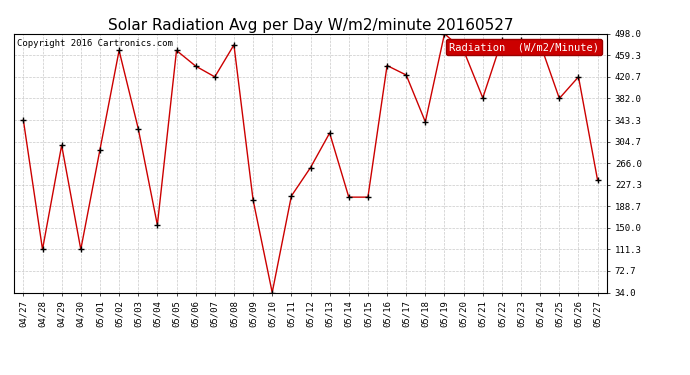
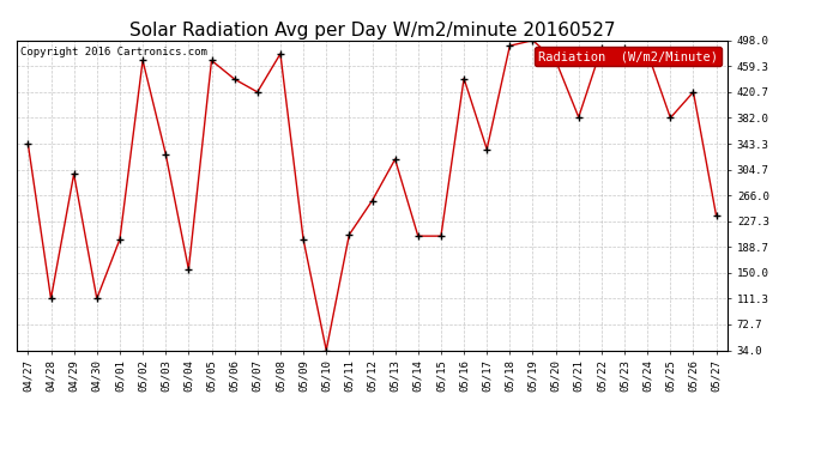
05/01: 290 -> 200
05/17: 424 -> 335
05/18: 340 -> 490
